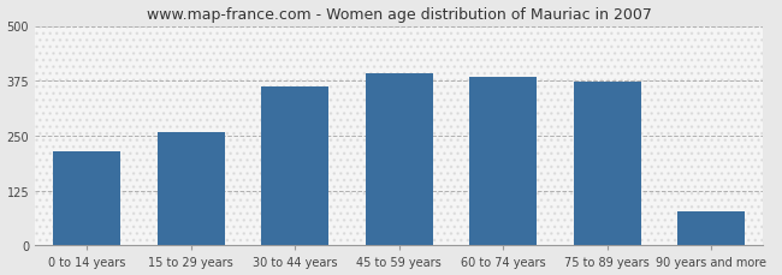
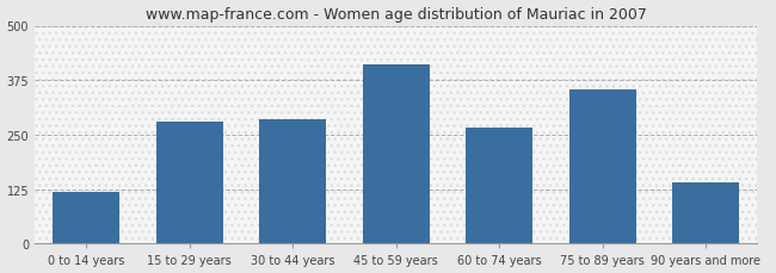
0 to 14 years: 215 -> 120
15 to 29 years: 258 -> 280
30 to 44 years: 363 -> 285
45 to 59 years: 393 -> 410
60 to 74 years: 383 -> 265
75 to 89 years: 373 -> 355
90 years and more: 78 -> 140
